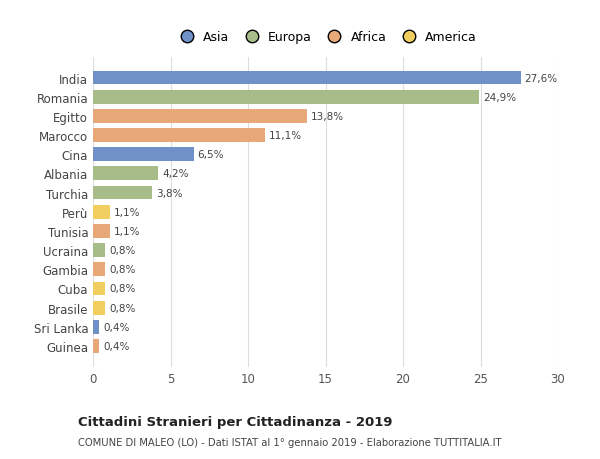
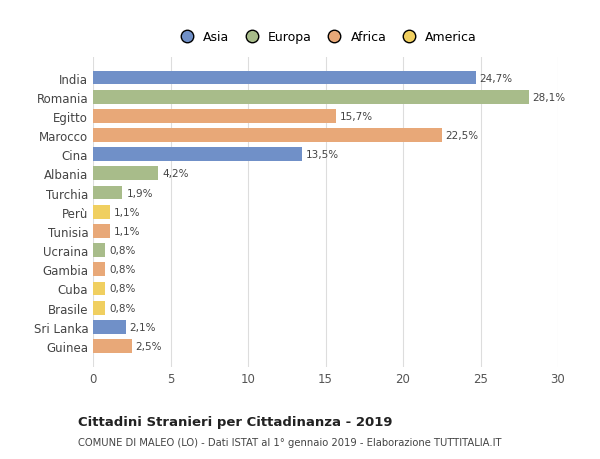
India: 27,6% -> 24,7%
Romania: 24,9% -> 28,1%
Egitto: 13,8% -> 15,7%
Marocco: 11,1% -> 22,5%
Cina: 6,5% -> 13,5%
Turchia: 3,8% -> 1,9%
Sri Lanka: 0,4% -> 2,1%
Guinea: 0,4% -> 2,5%
